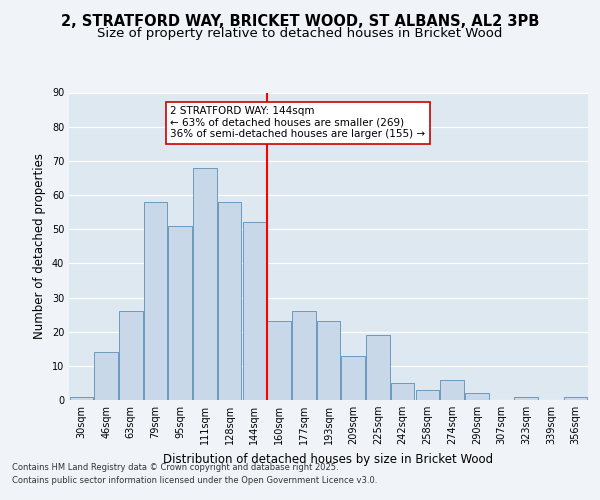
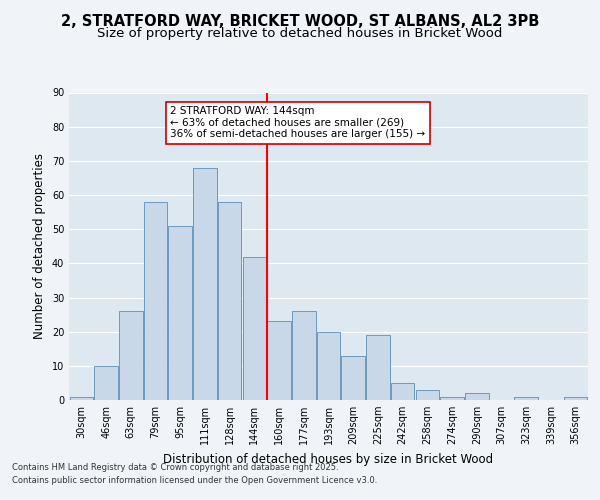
46sqm: 14 -> 10
144sqm: 52 -> 42
193sqm: 23 -> 20
274sqm: 6 -> 1
